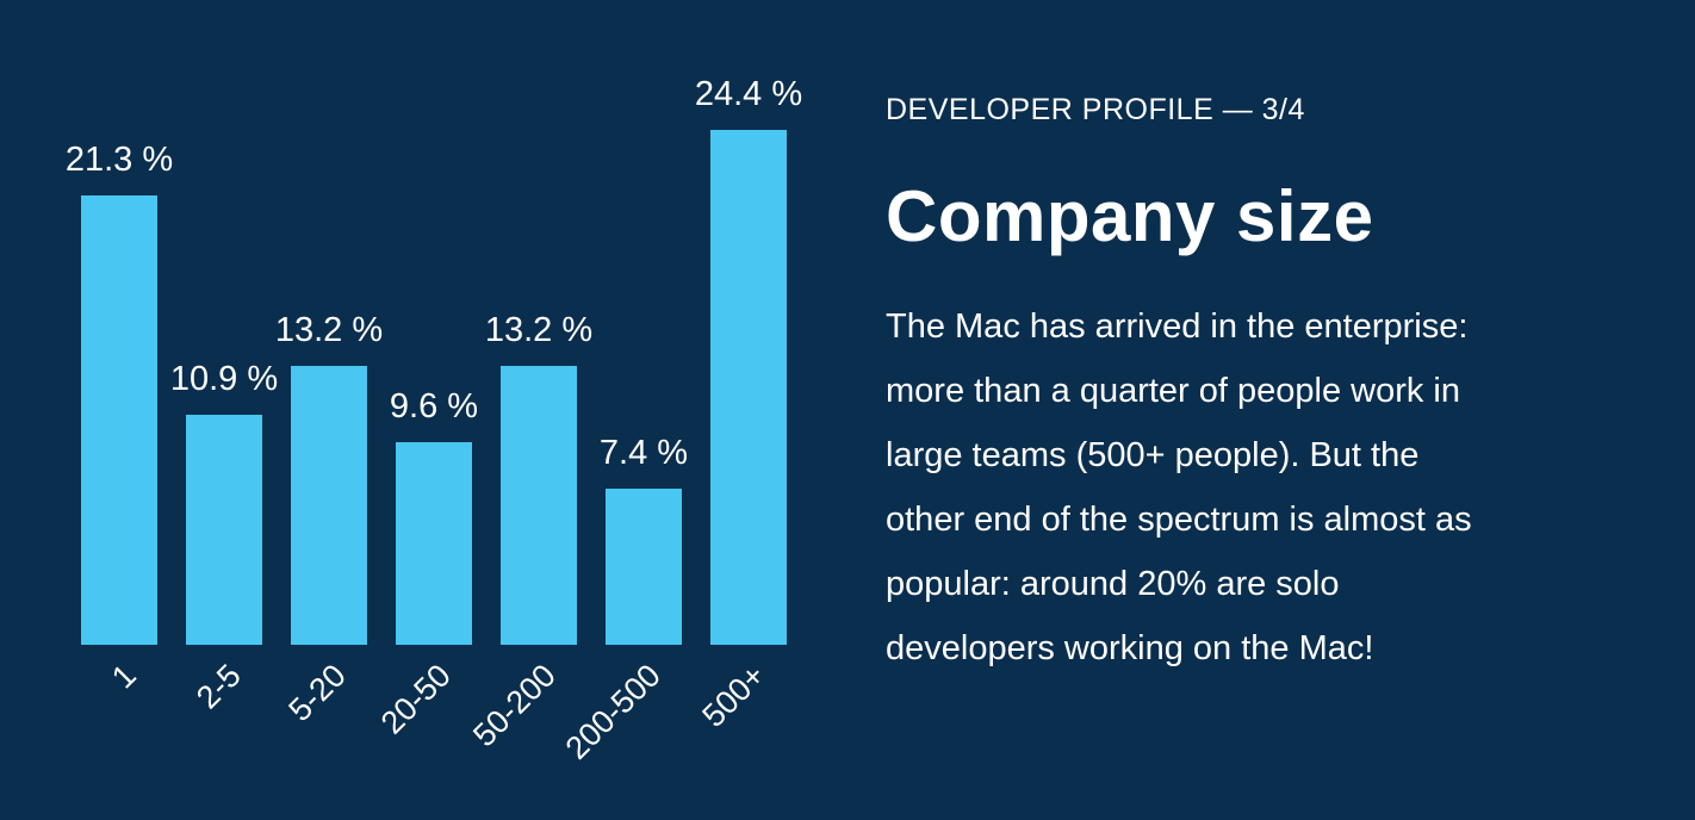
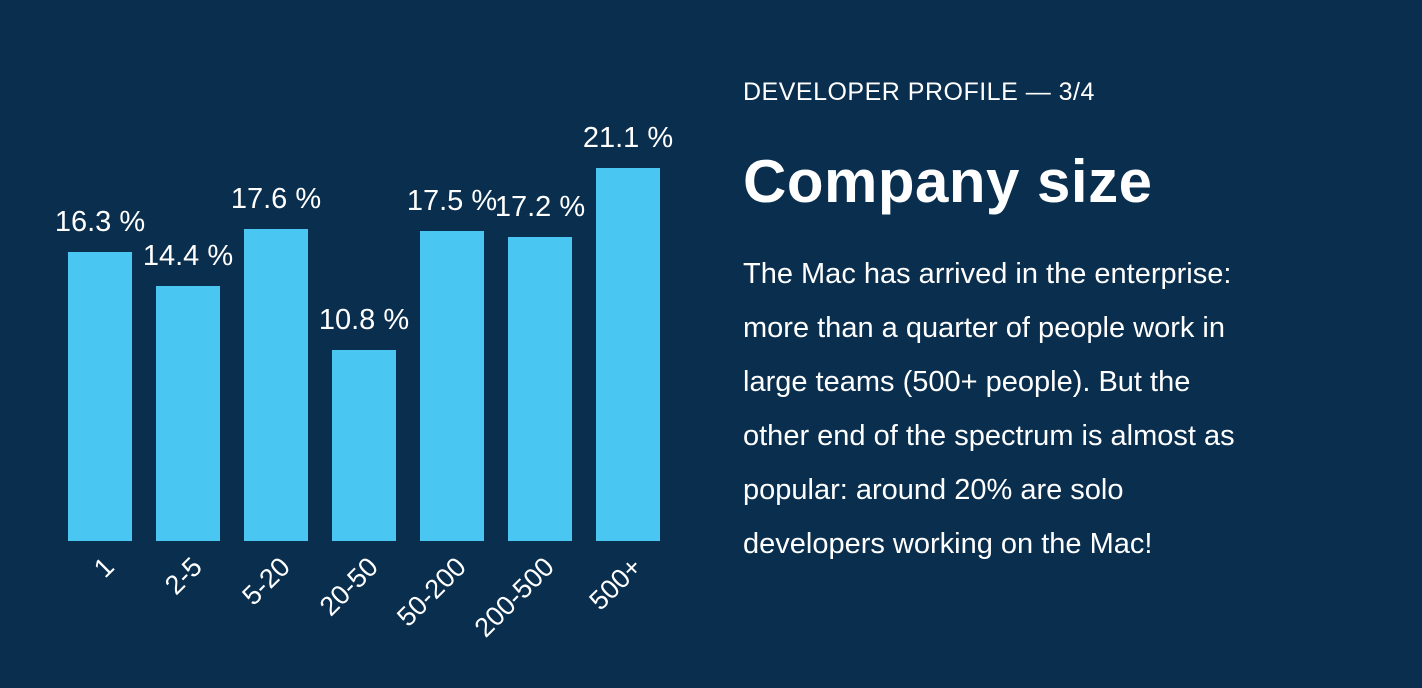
1: 21.3 -> 16.3
2-5: 10.9 -> 14.4
5-20: 13.2 -> 17.6
20-50: 9.6 -> 10.8
50-200: 13.2 -> 17.5
200-500: 7.4 -> 17.2
500+: 24.4 -> 21.1
